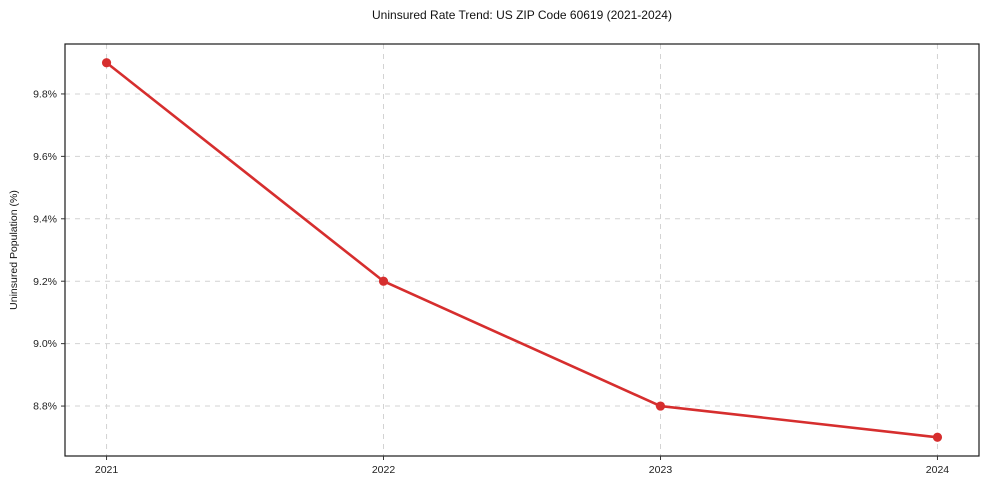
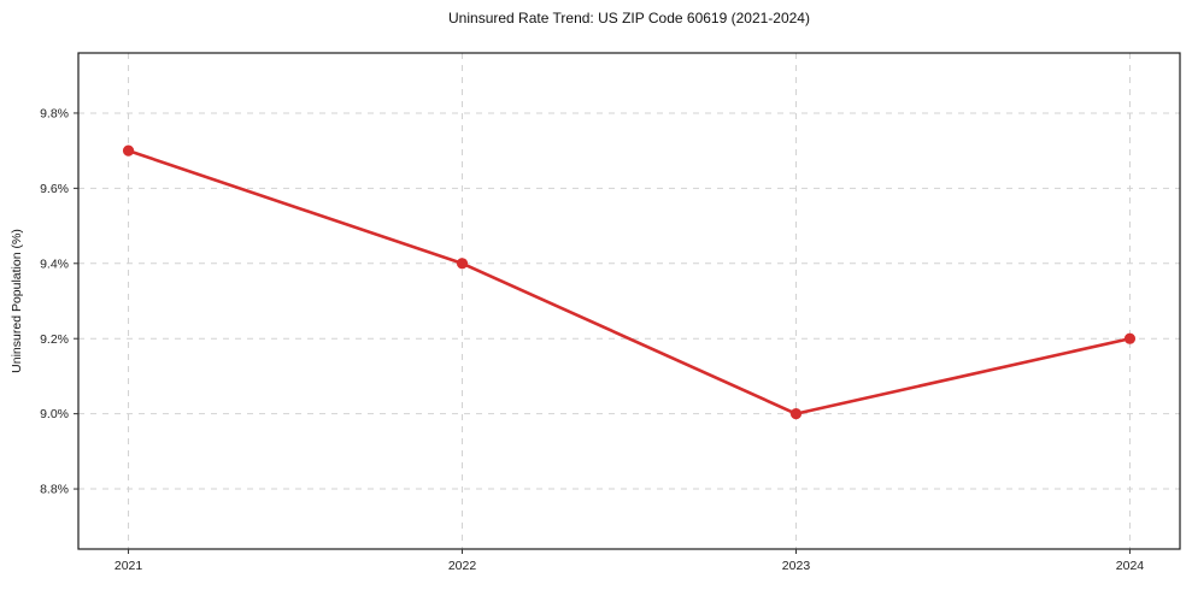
2021: 9.9% -> 9.7%
2022: 9.2% -> 9.4%
2023: 8.8% -> 9.0%
2024: 8.7% -> 9.2%
